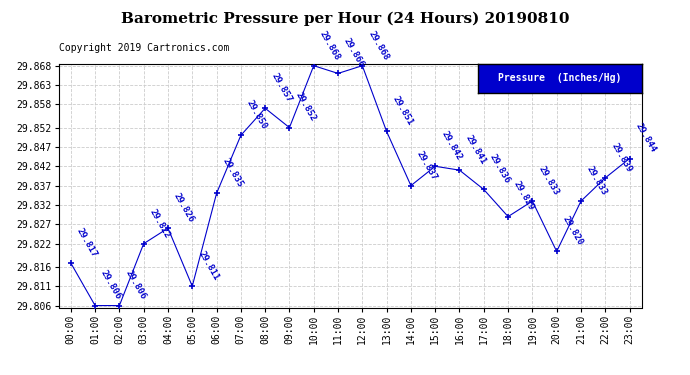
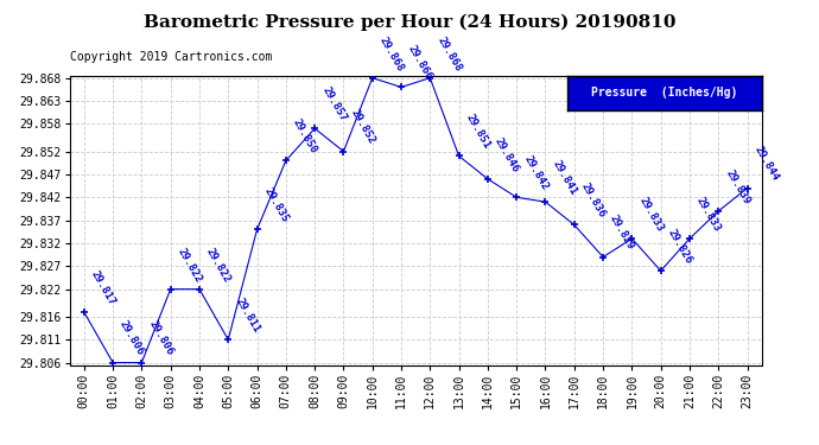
04:00: 29.826 -> 29.822
14:00: 29.837 -> 29.846
20:00: 29.820 -> 29.826
